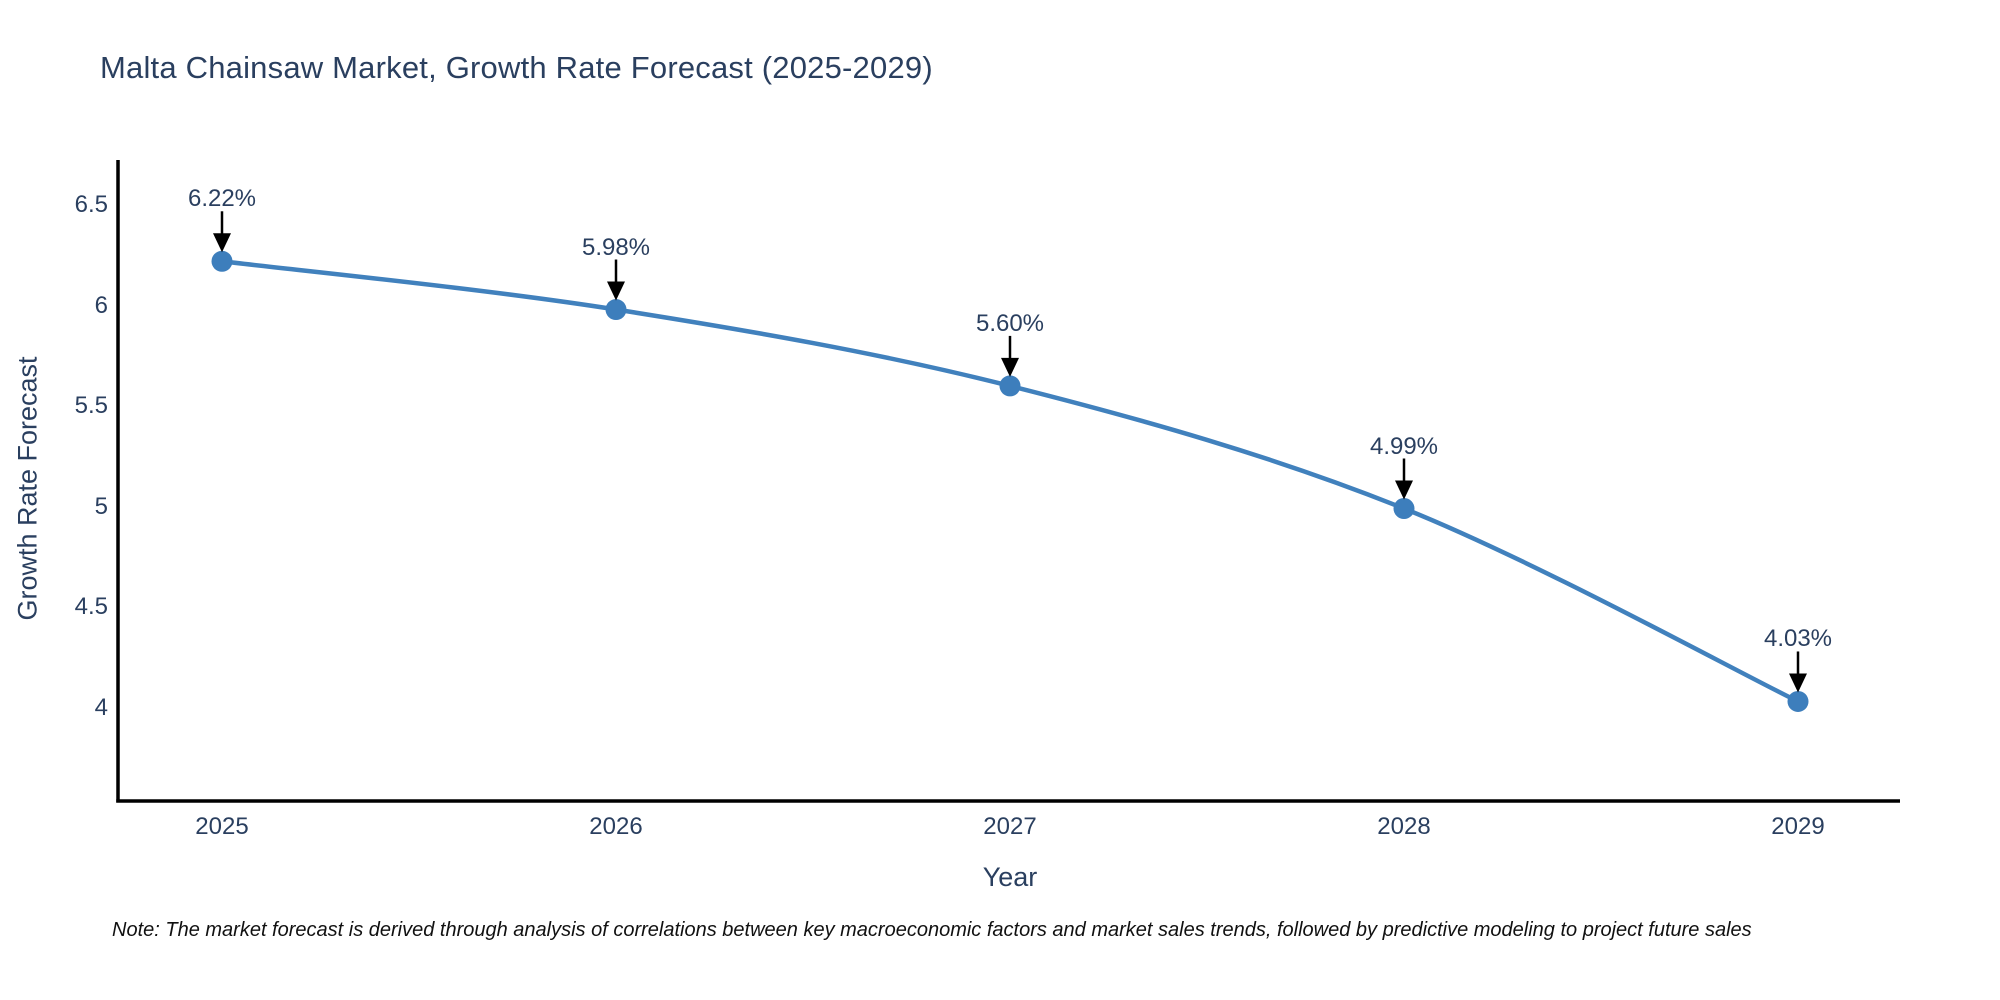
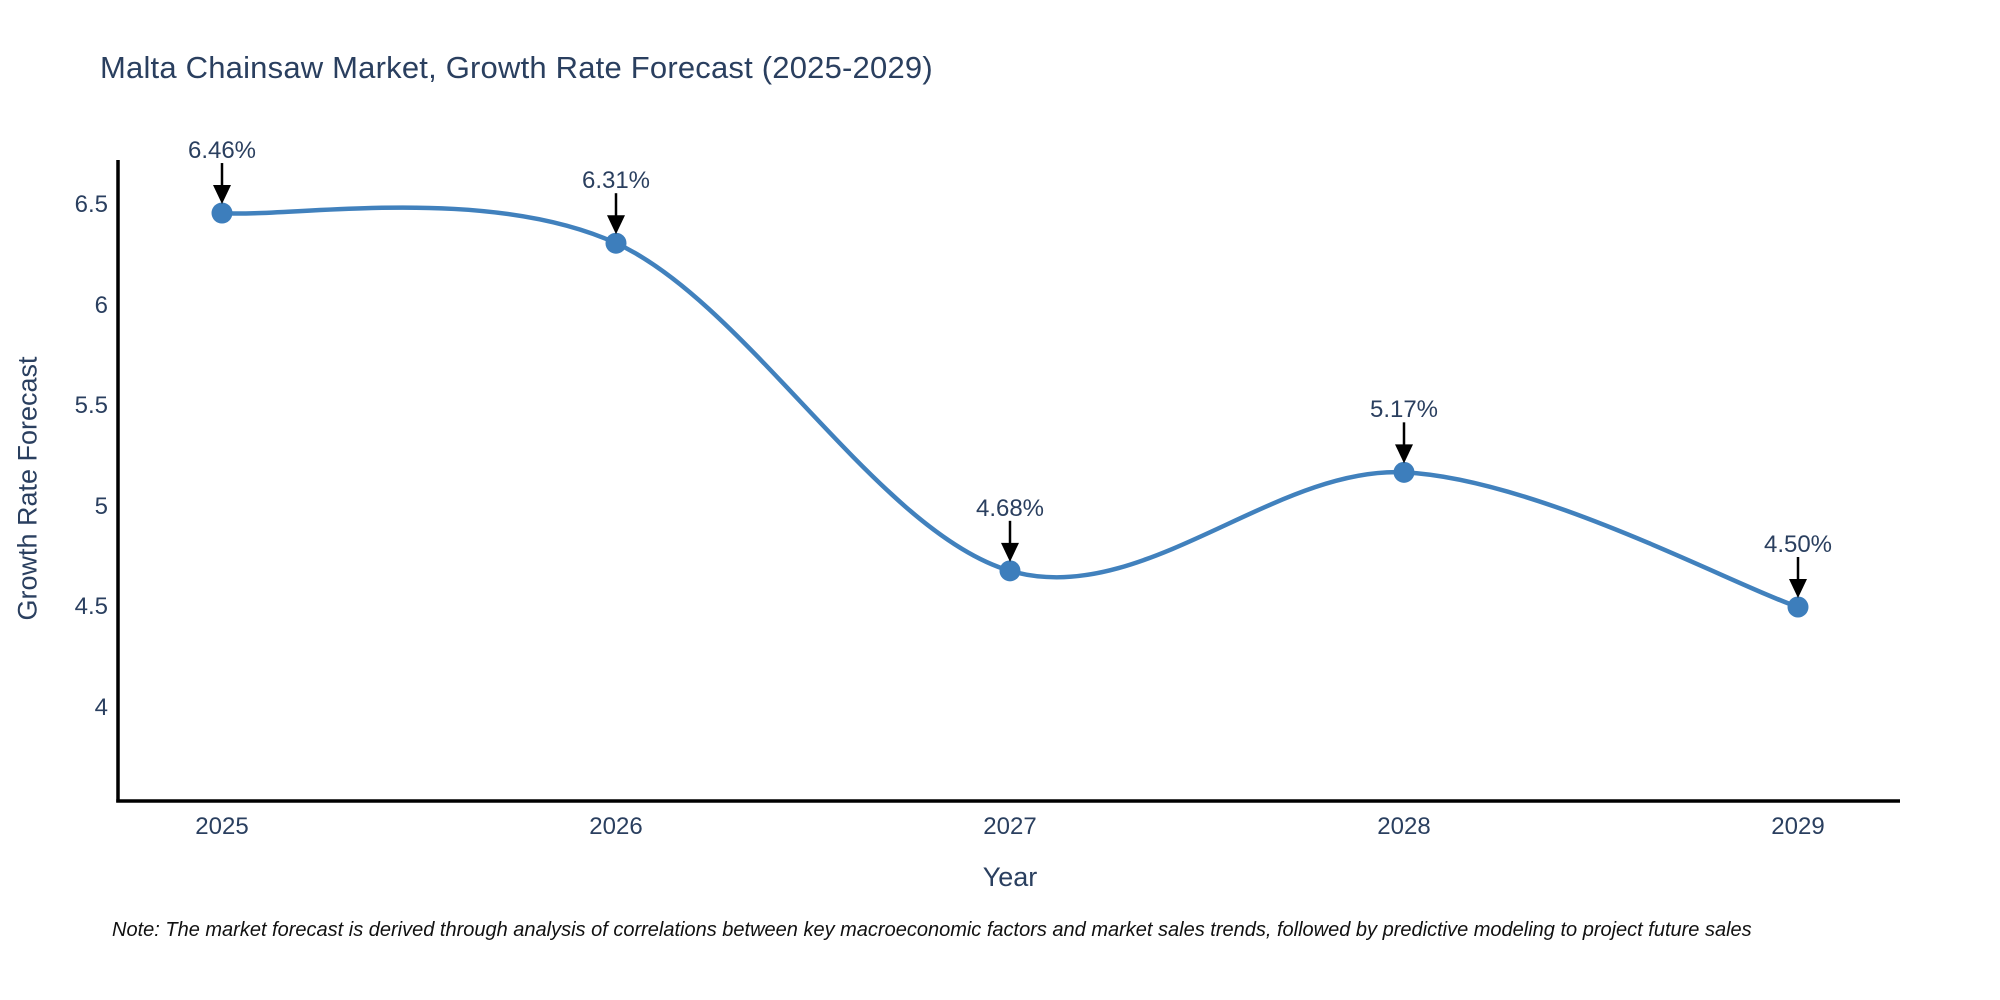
2025: 6.22% -> 6.46%
2026: 5.98% -> 6.31%
2027: 5.60% -> 4.68%
2028: 4.99% -> 5.17%
2029: 4.03% -> 4.50%
